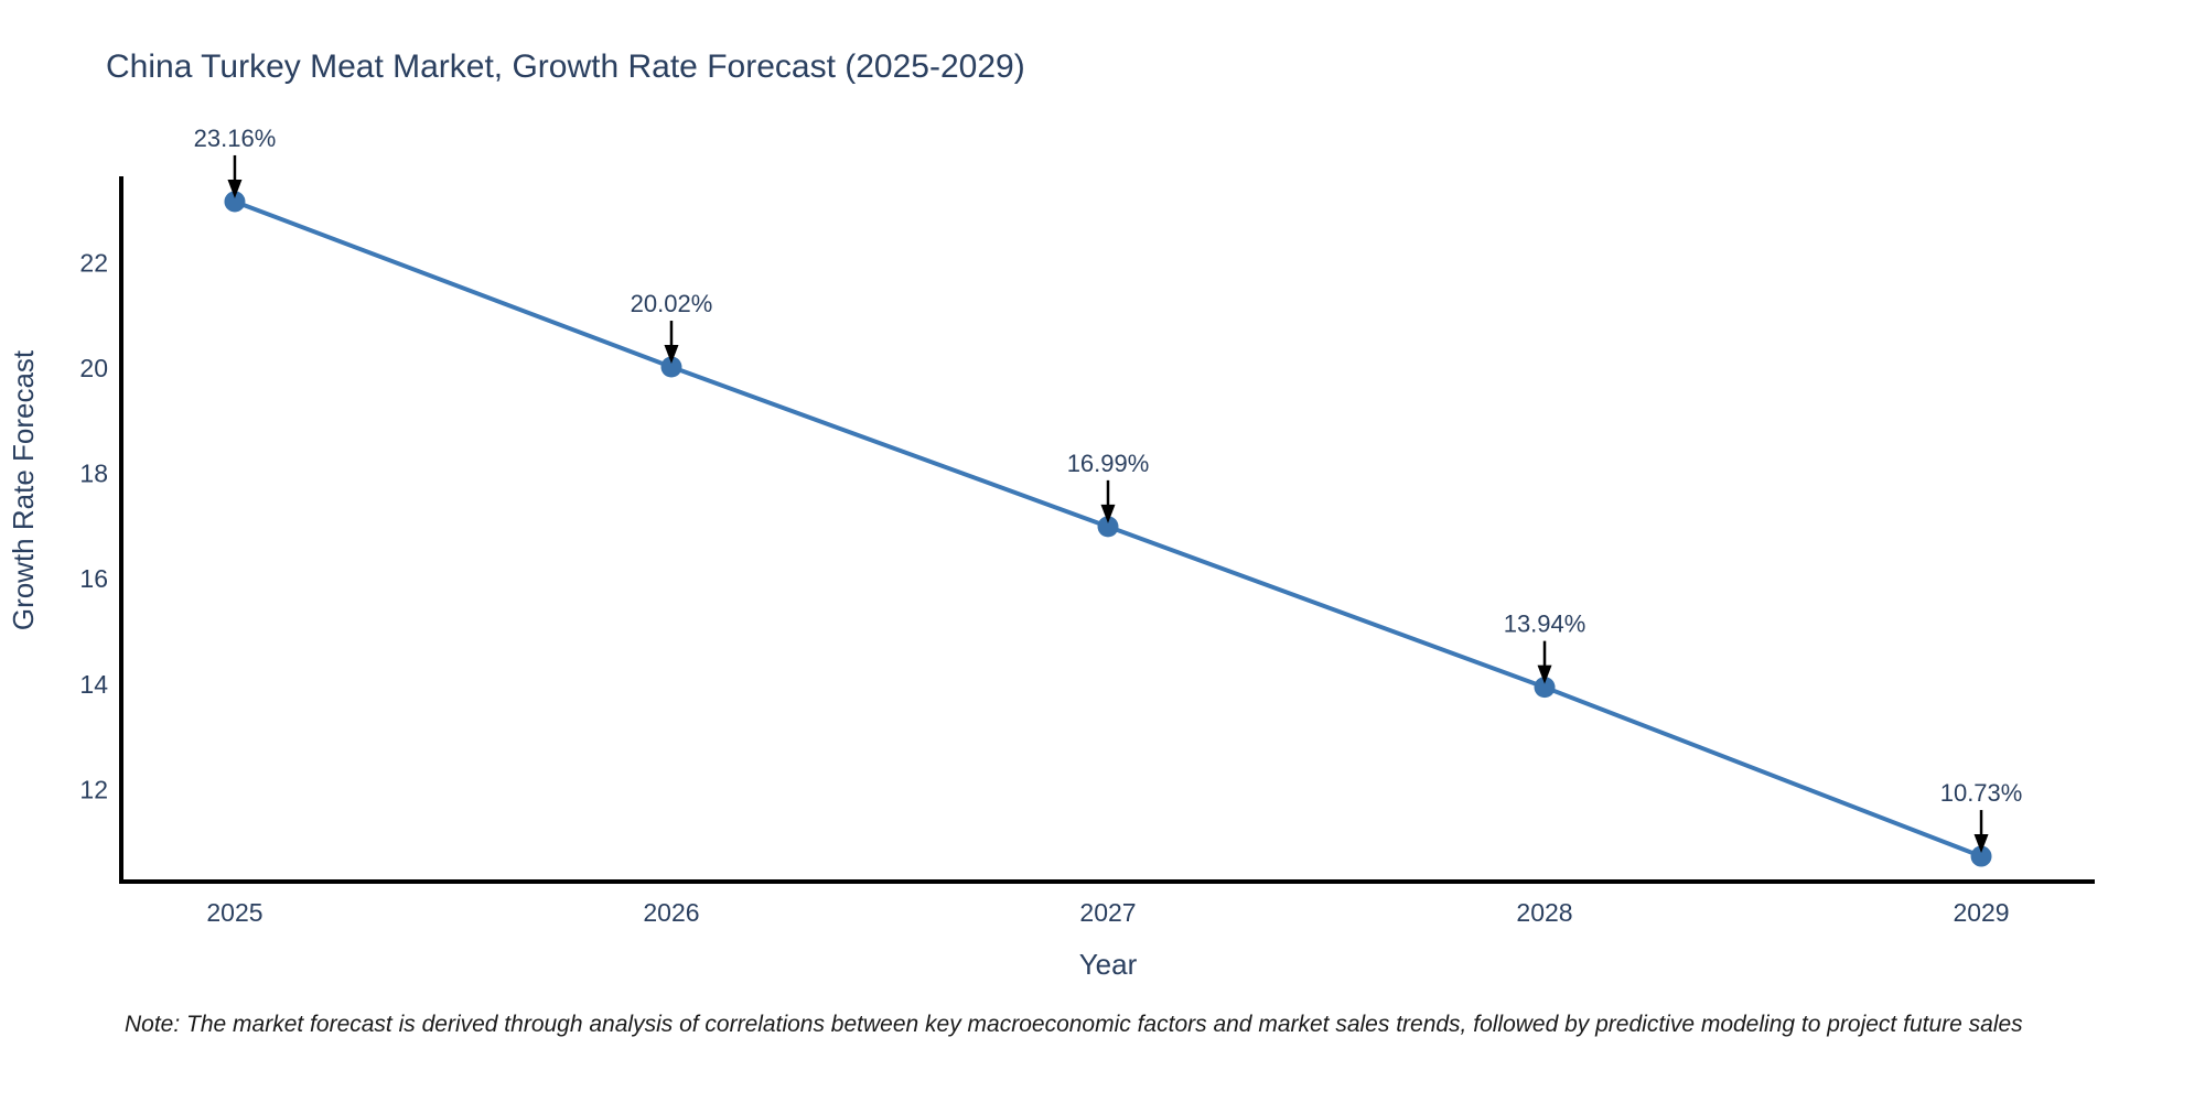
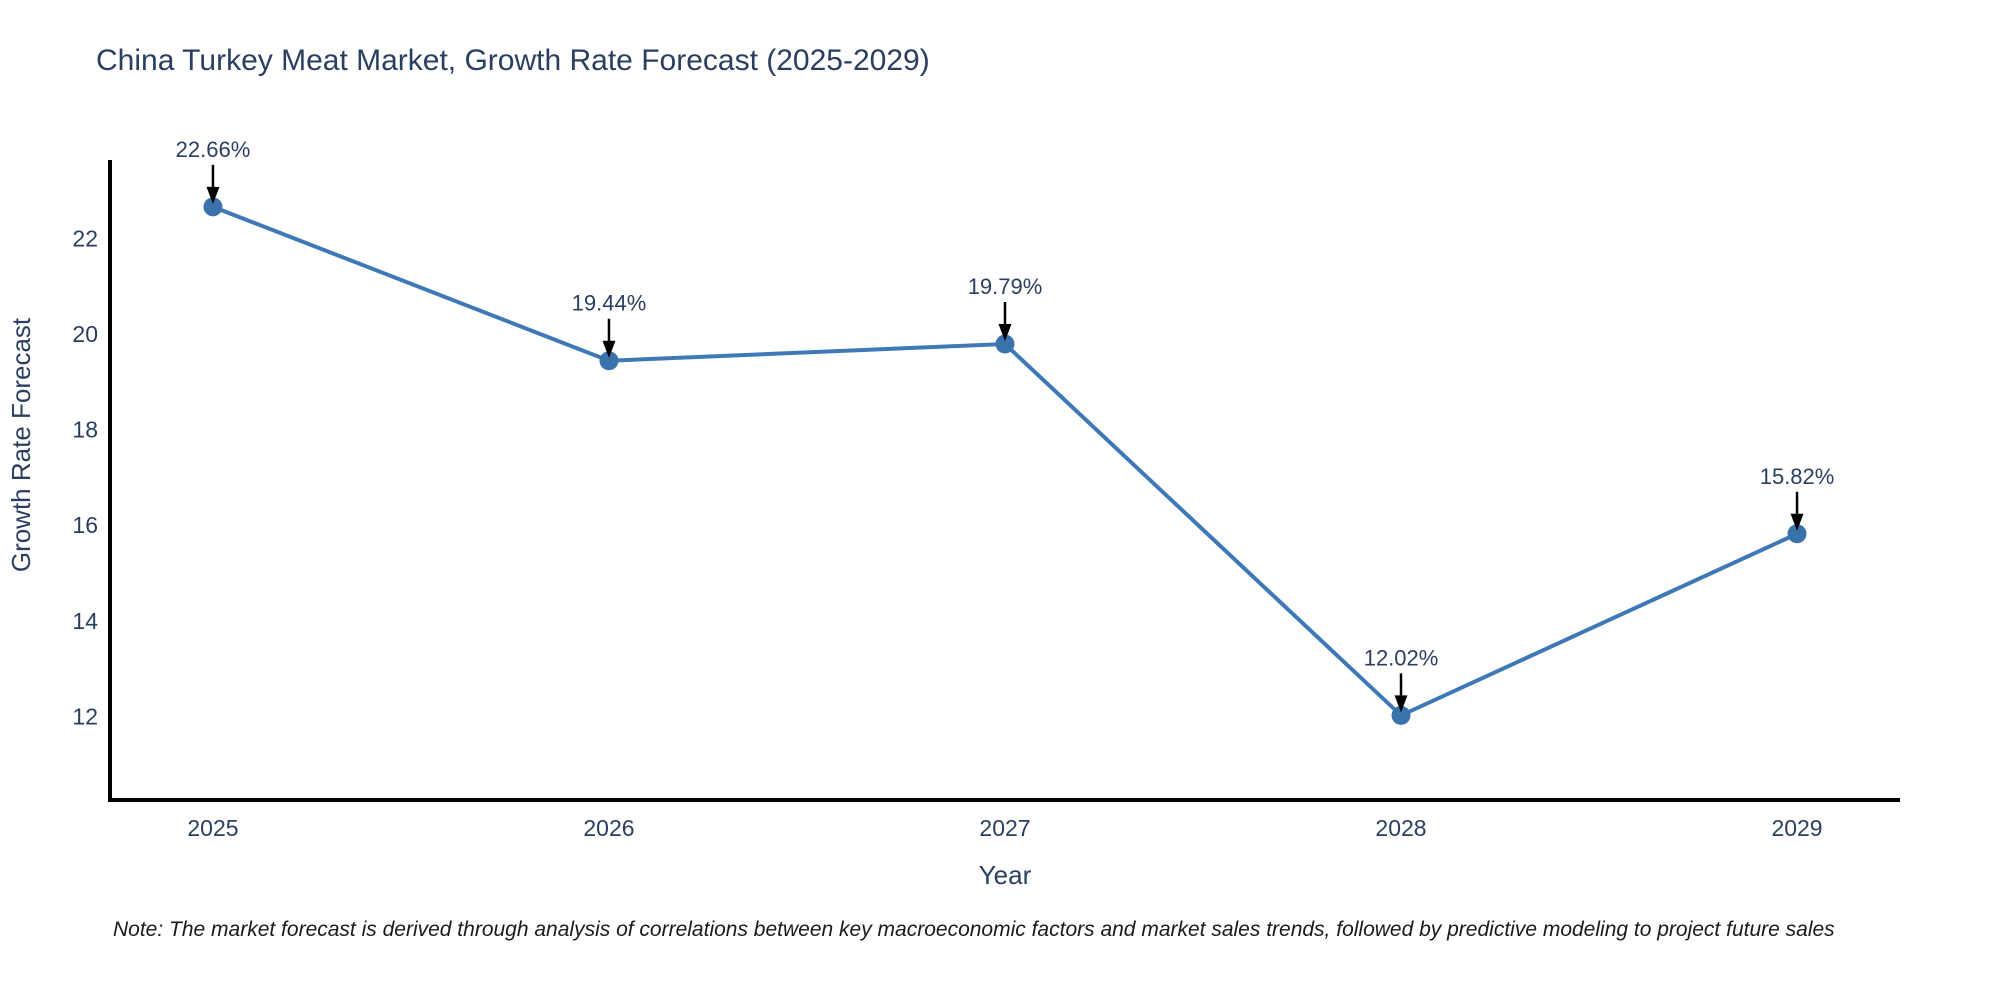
2025: 23.16% -> 22.66%
2026: 20.02% -> 19.44%
2027: 16.99% -> 19.79%
2028: 13.94% -> 12.02%
2029: 10.73% -> 15.82%
